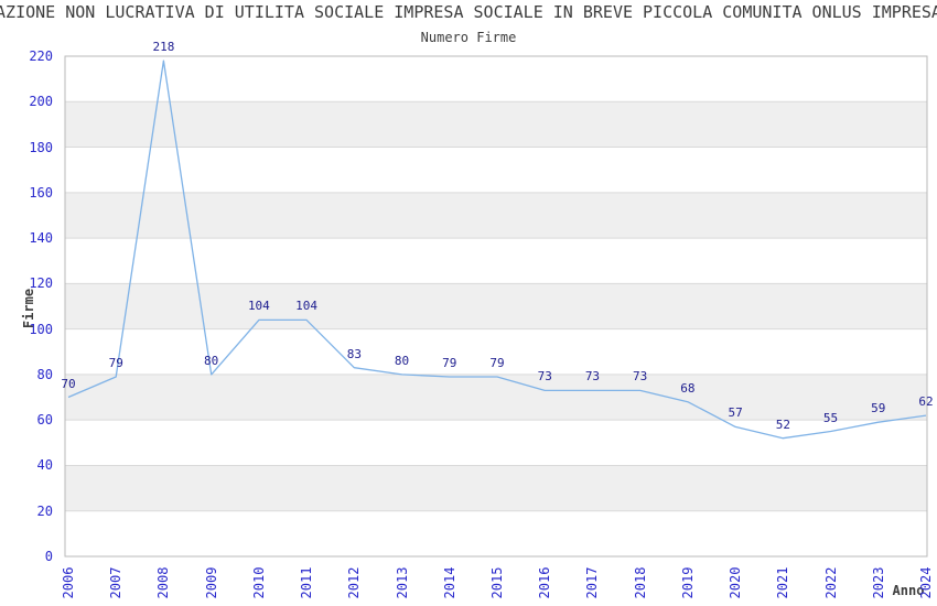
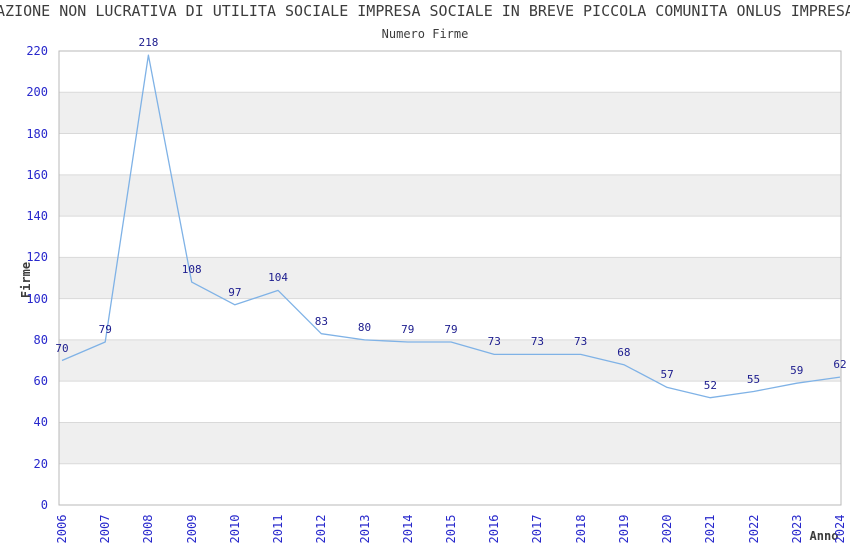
2009: 80 -> 108
2010: 104 -> 97
